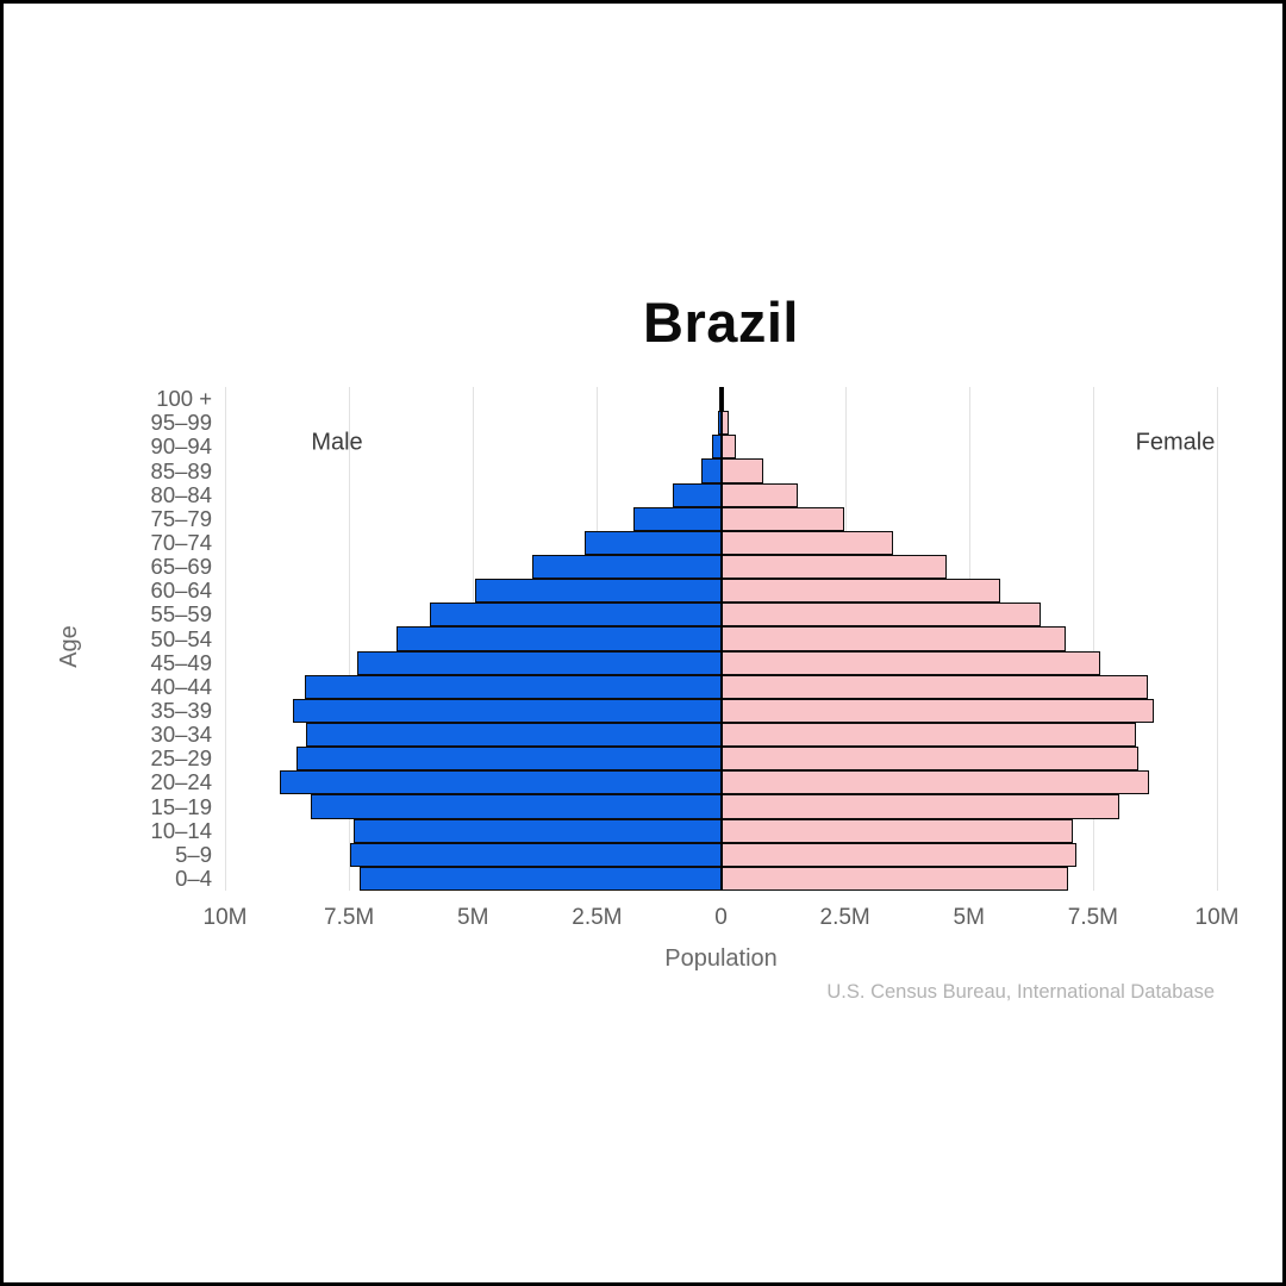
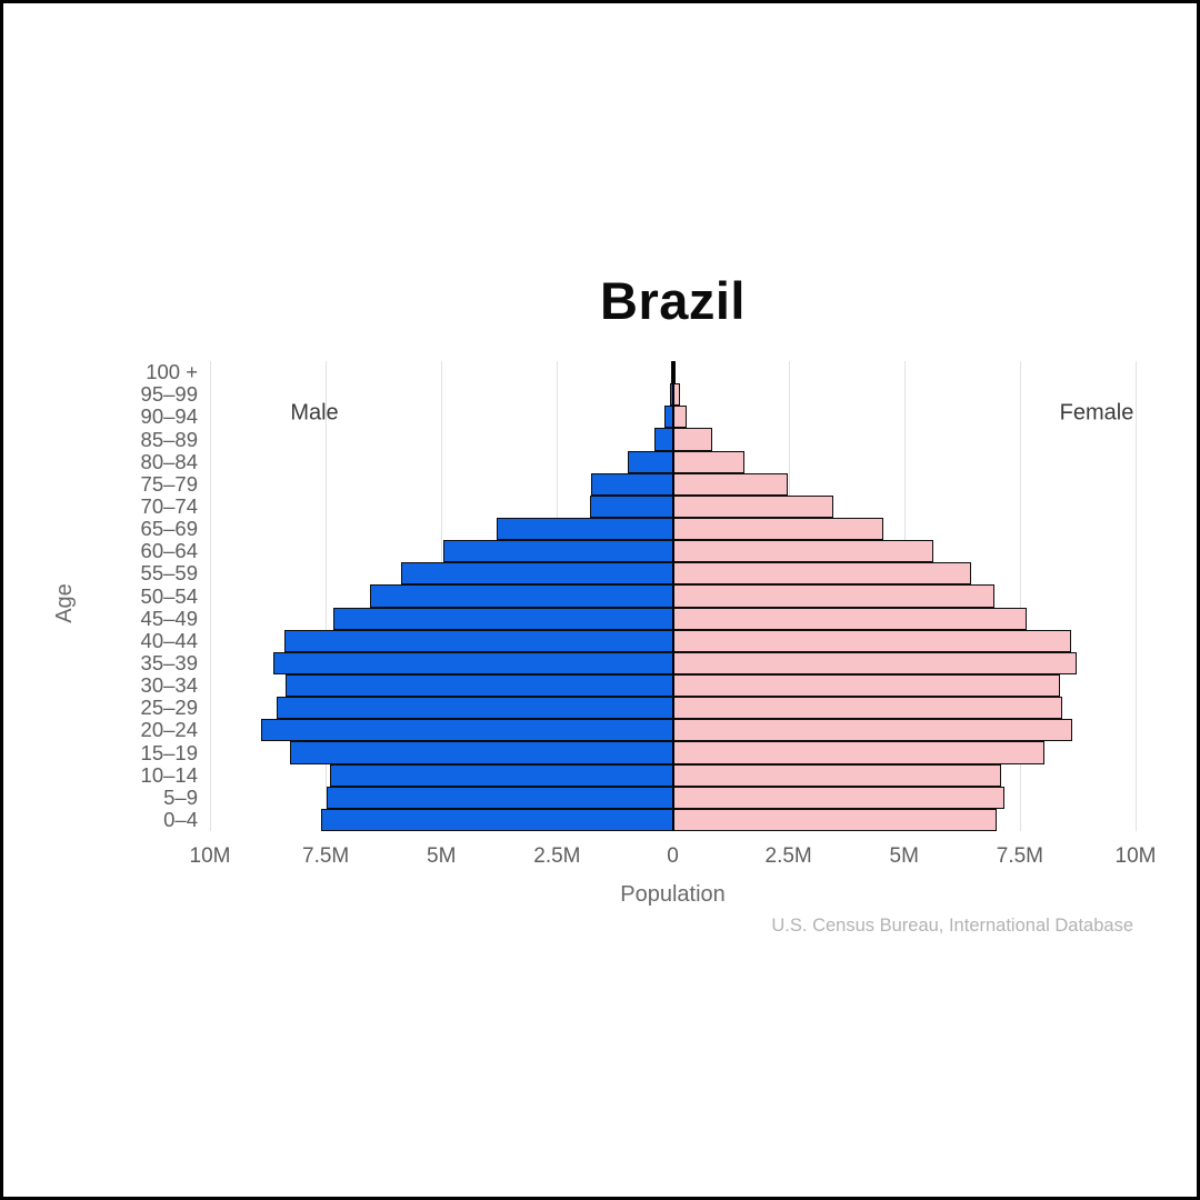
Male/70–74: 2.7M -> 1.8M
Male/0–4: 7.3M -> 7.6M
